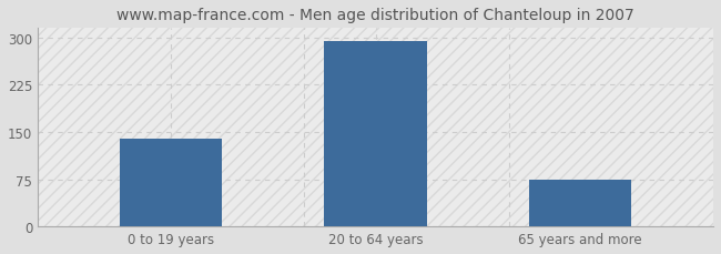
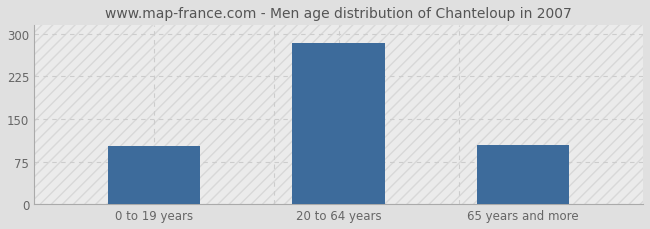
0 to 19 years: 140 -> 102
20 to 64 years: 295 -> 284
65 years and more: 75 -> 104
